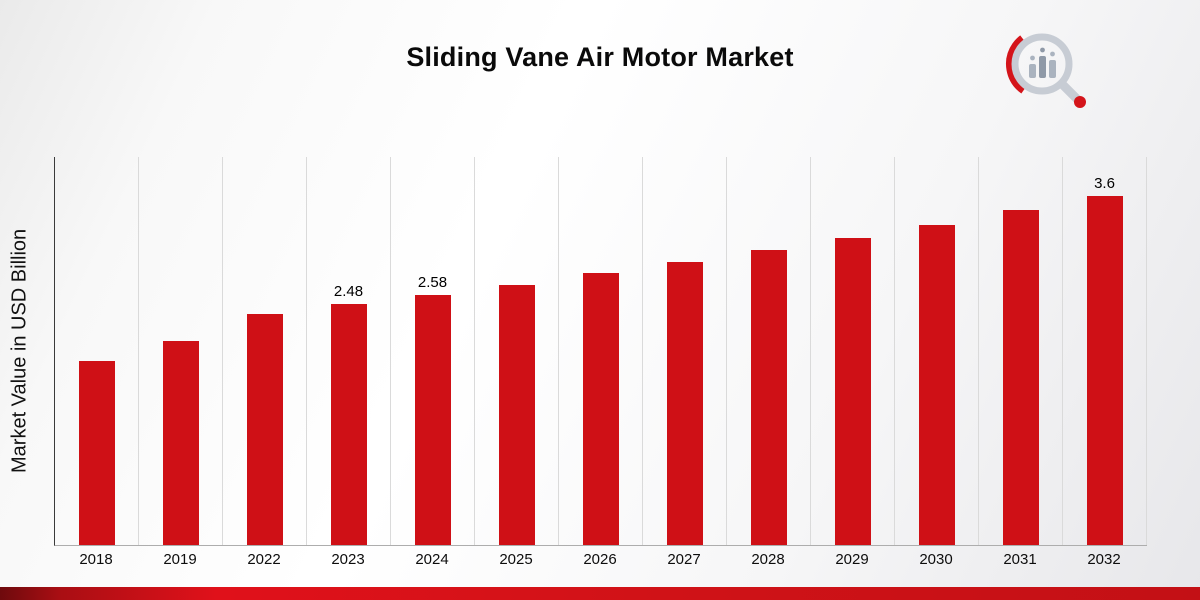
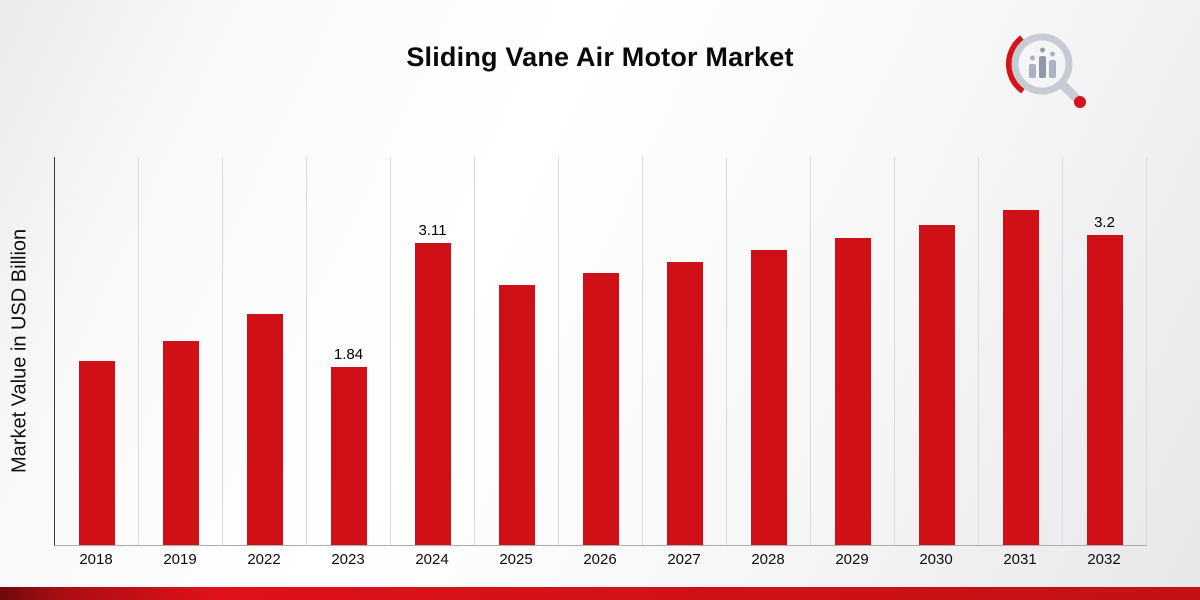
2023: 2.48 -> 1.84
2024: 2.58 -> 3.11
2032: 3.6 -> 3.2
